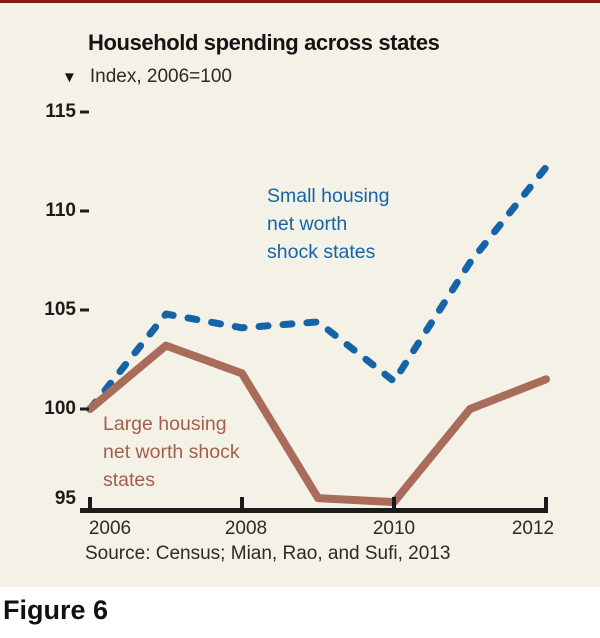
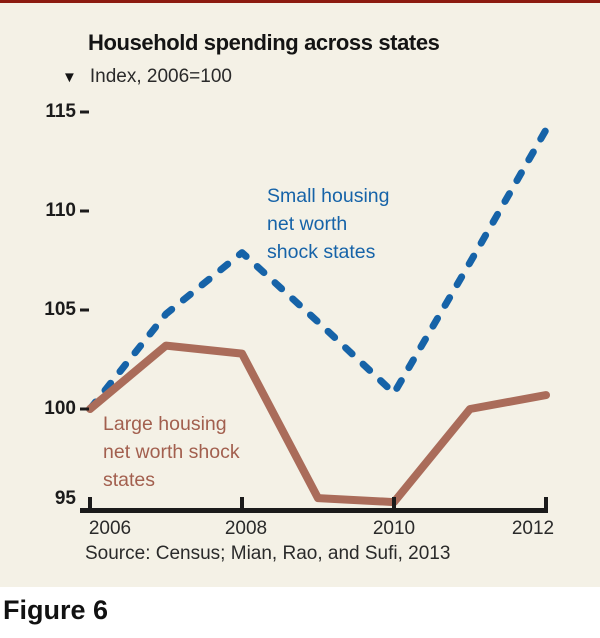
Small housing net worth shock states/2008: 104.1 -> 107.9
Large housing net worth shock states/2008: 101.8 -> 102.8
Small housing net worth shock states/2010: 101.4 -> 100.8
Small housing net worth shock states/2012: 112.2 -> 114.1
Large housing net worth shock states/2012: 101.5 -> 100.7
